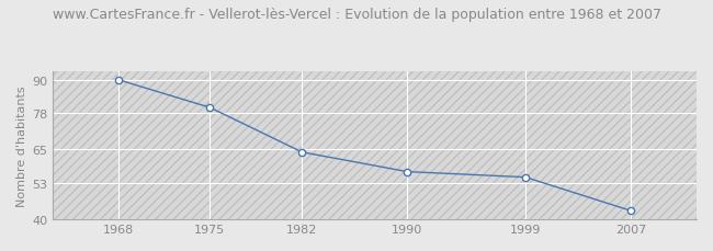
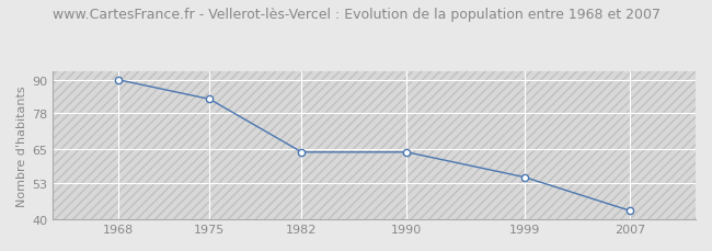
1975: 80 -> 83
1990: 57 -> 64
